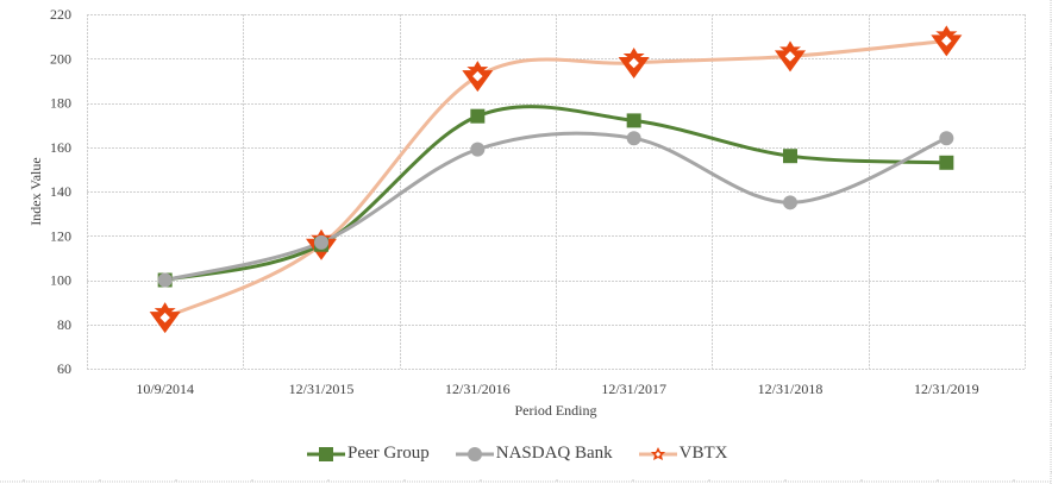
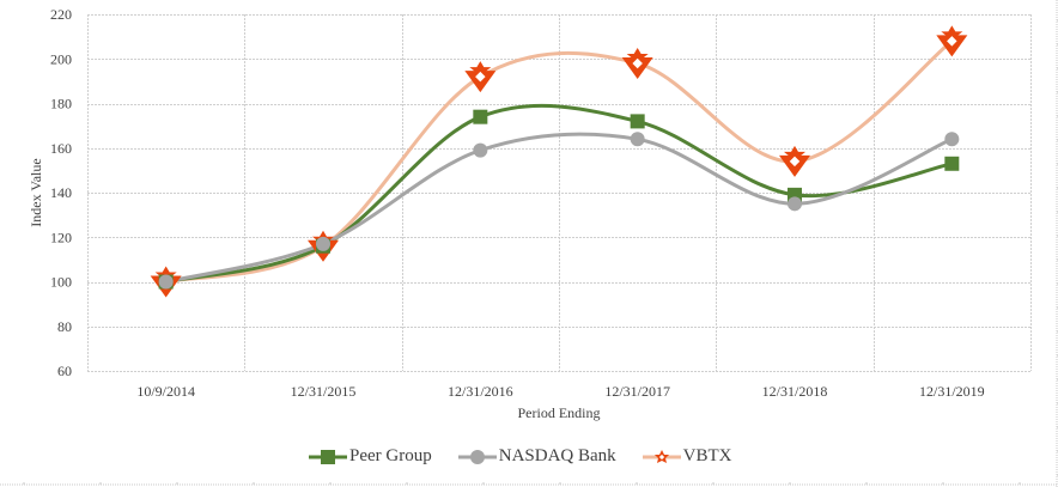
VBTX/10/9/2014: 83 -> 100
Peer Group/12/31/2018: 156 -> 139
VBTX/12/31/2018: 201 -> 154
